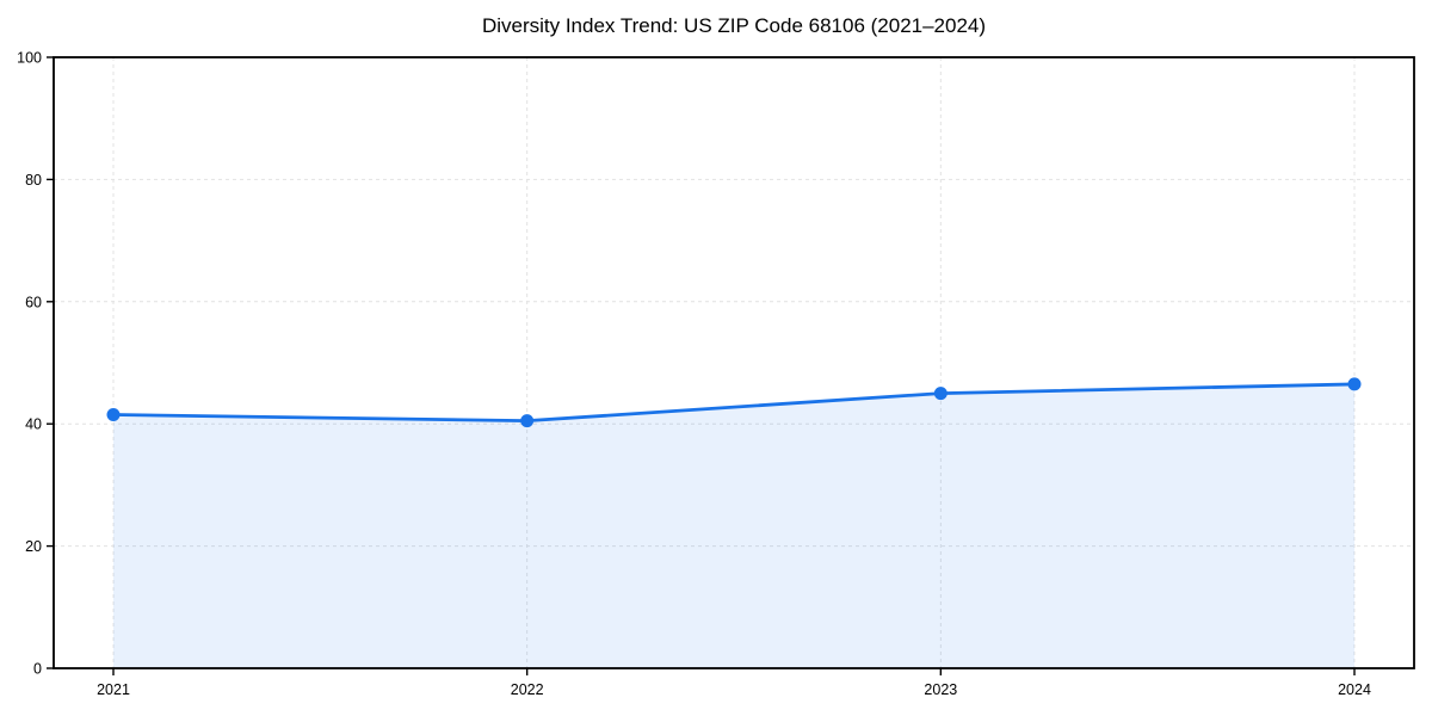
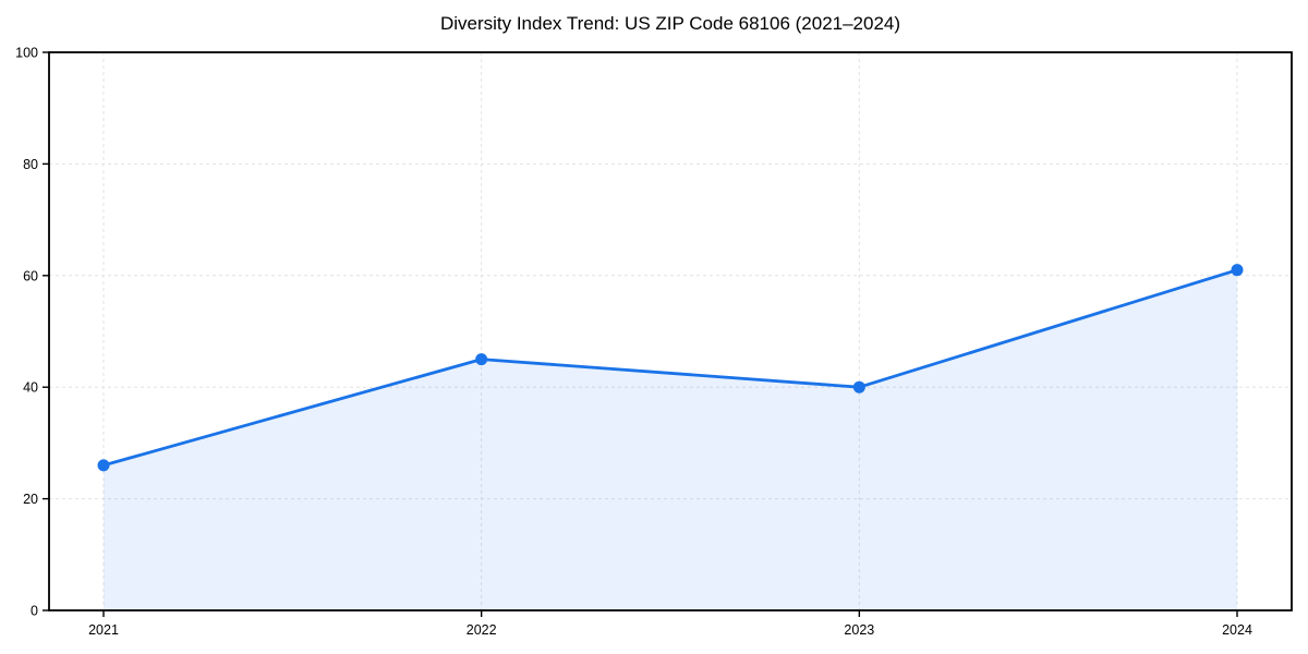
2021: 42 -> 26
2022: 40 -> 45
2023: 45 -> 40
2024: 46 -> 61
